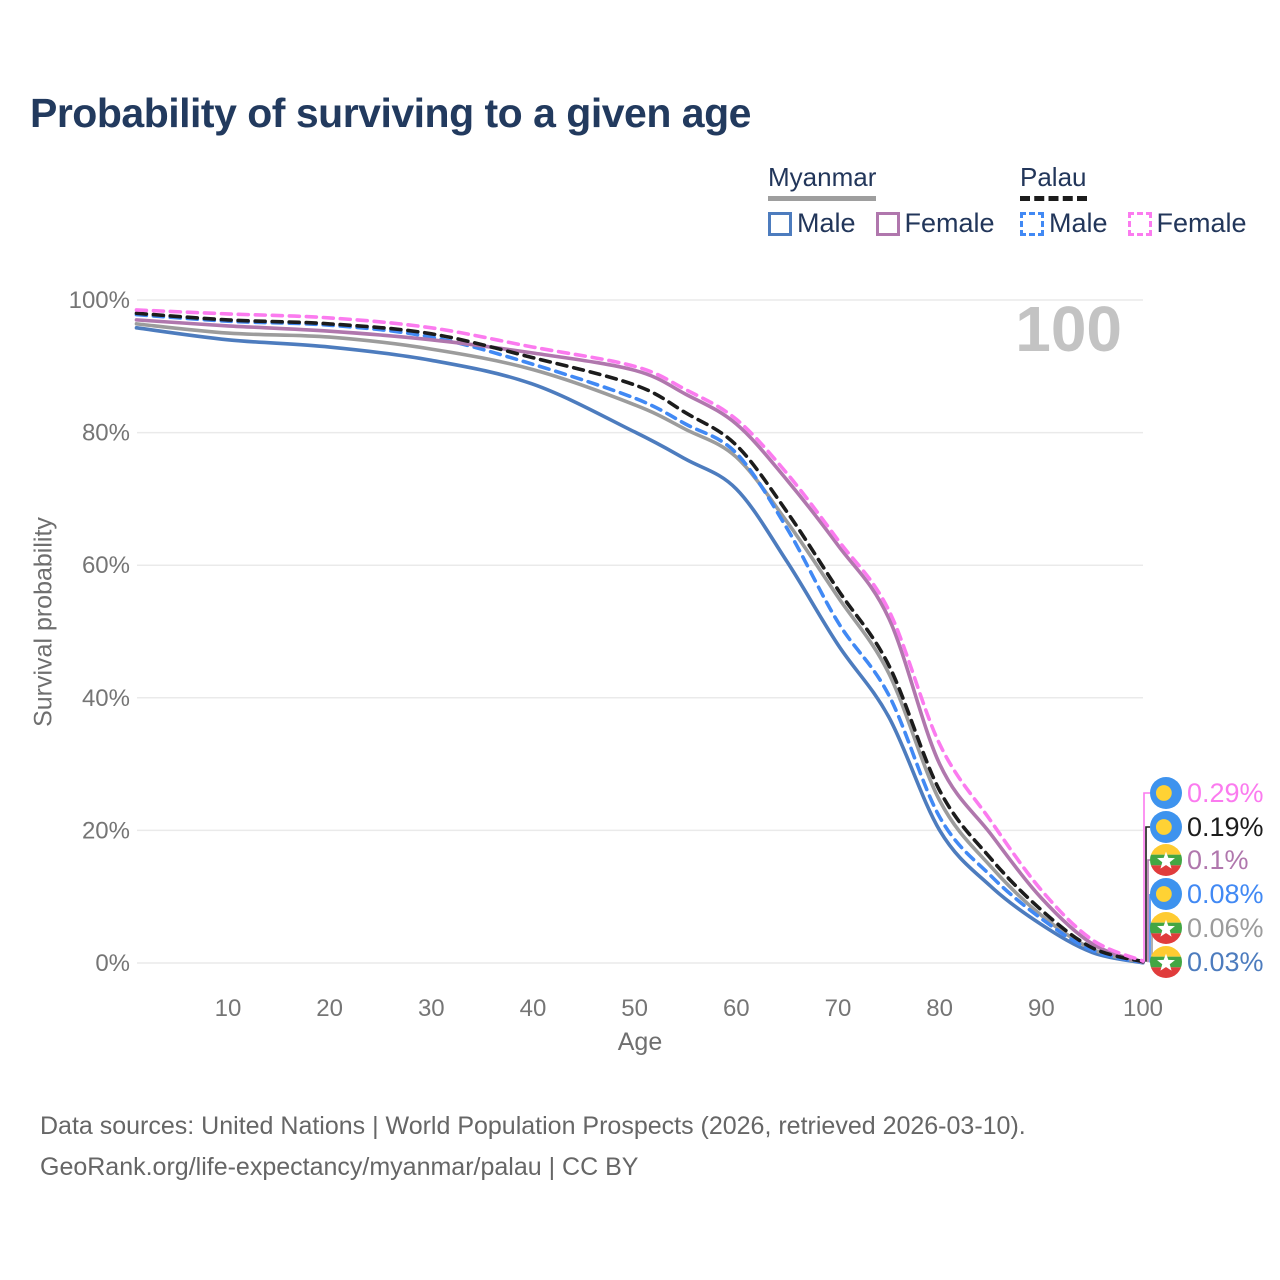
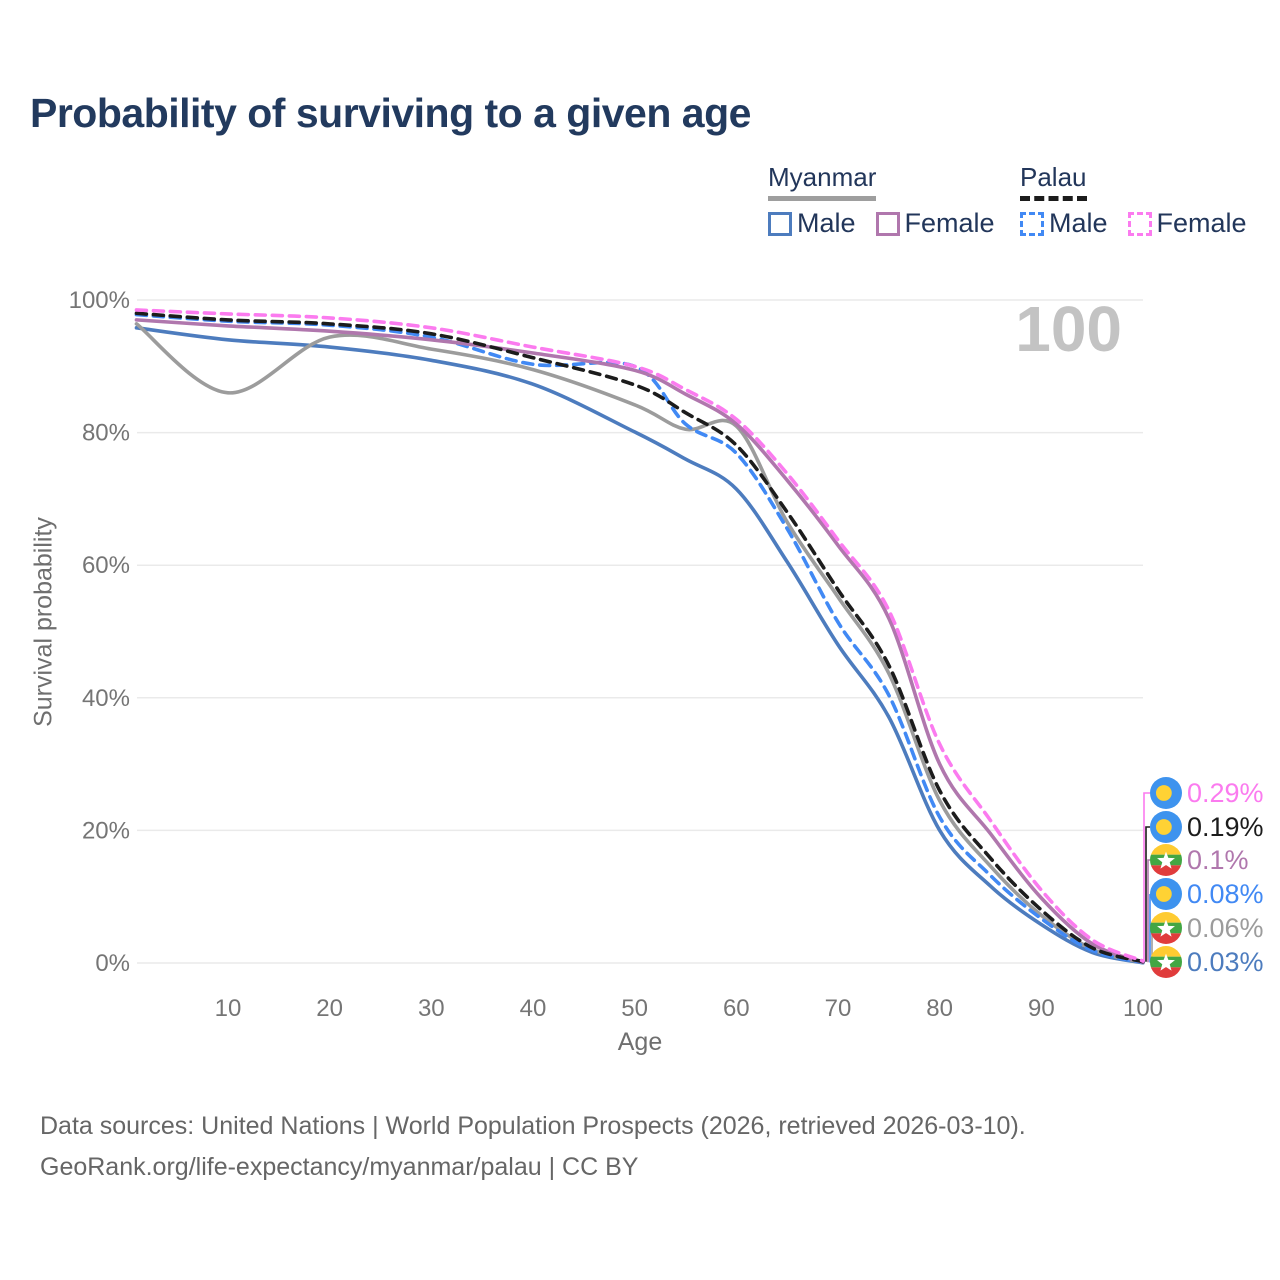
Myanmar/10: 95% -> 86%
Palau Male/50: 85% -> 90%
Myanmar/60: 76% -> 81%
